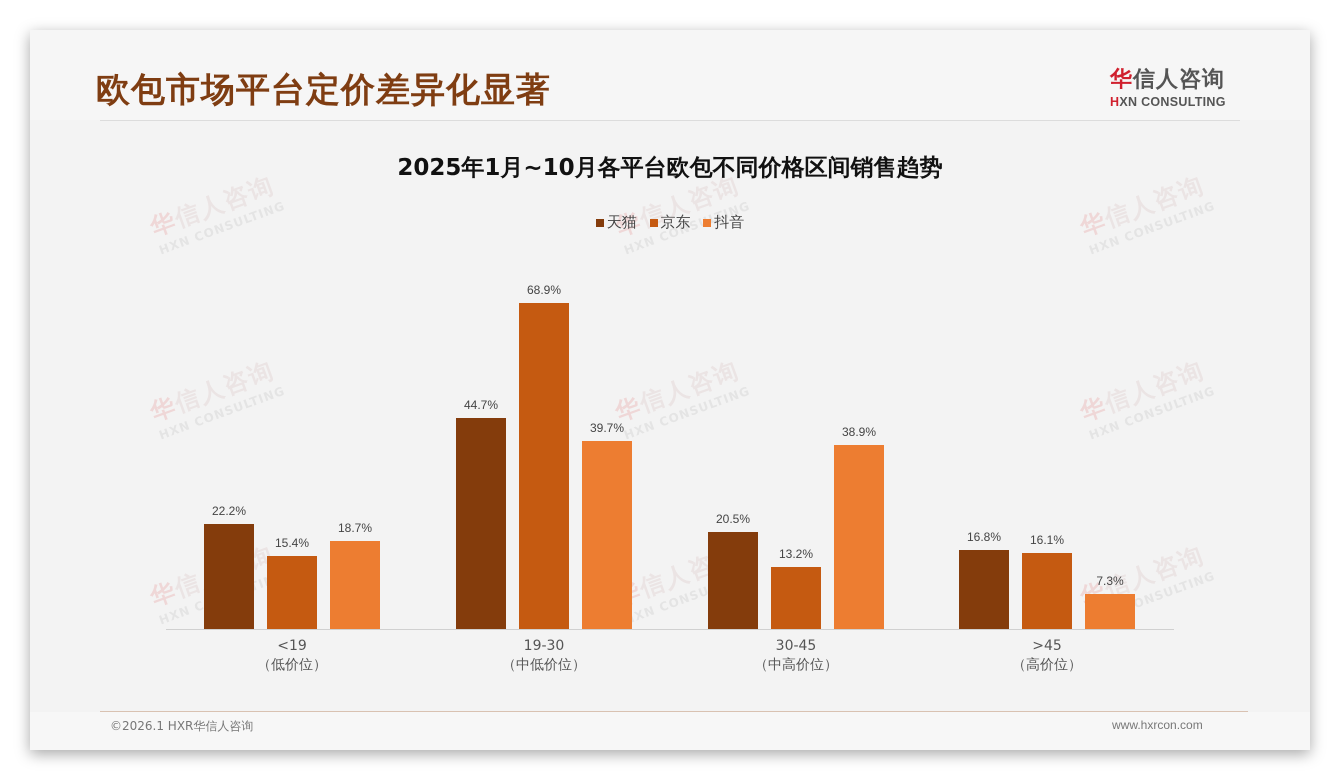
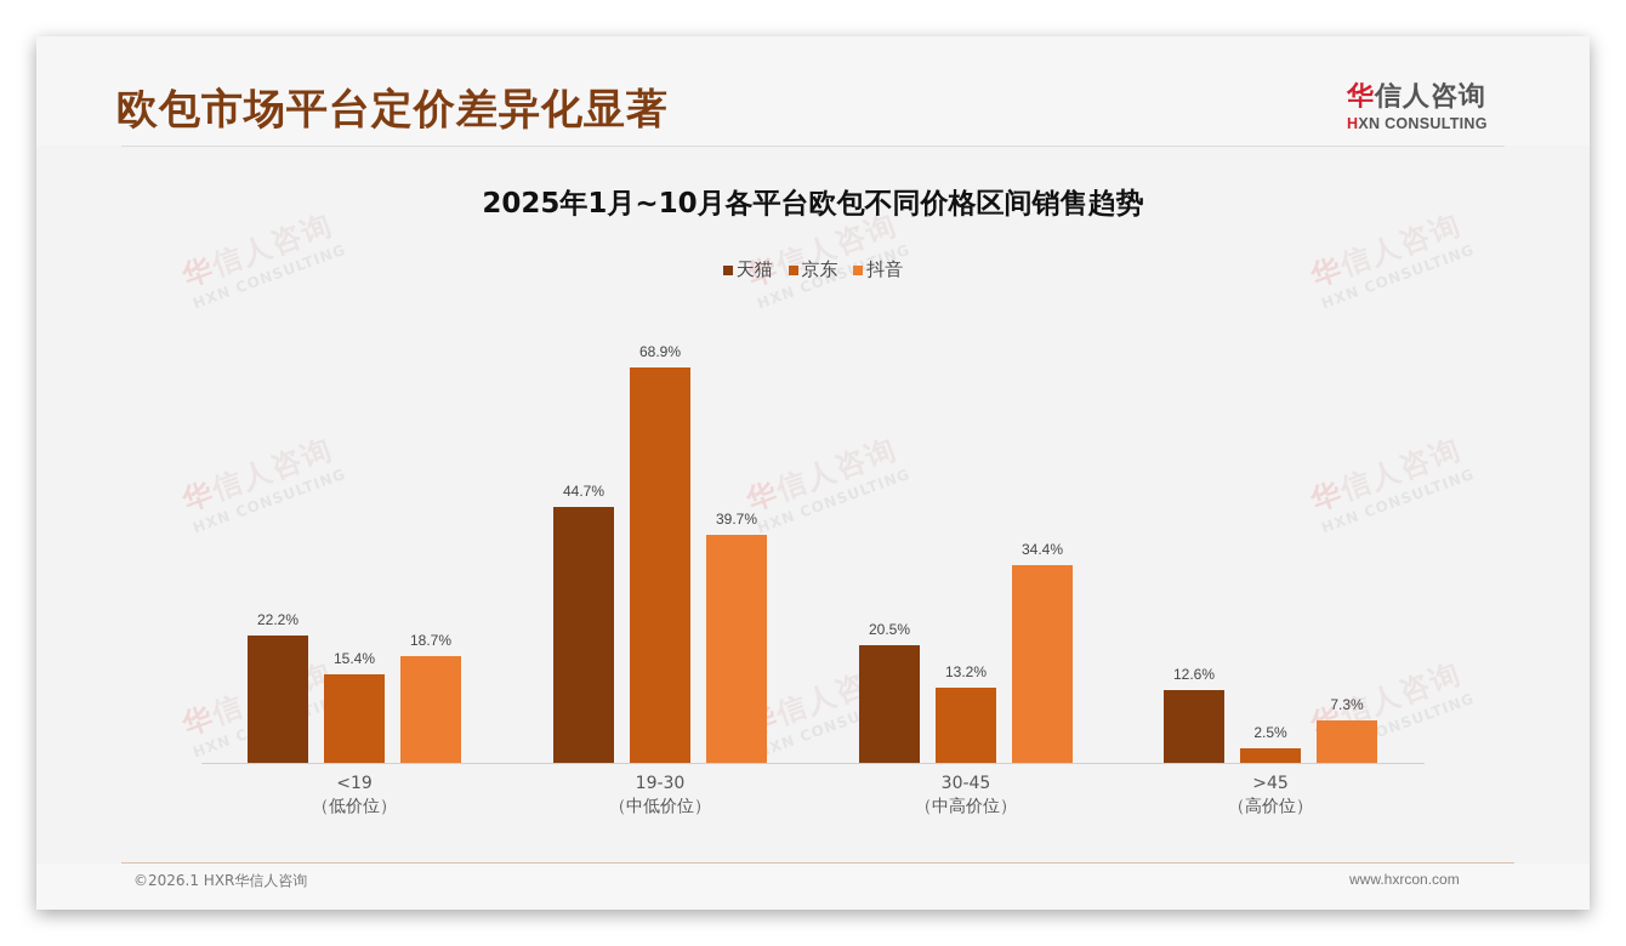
抖音/30-45 （中高价位）: 38.9% -> 34.4%
天猫/>45 （高价位）: 16.8% -> 12.6%
京东/>45 （高价位）: 16.1% -> 2.5%
